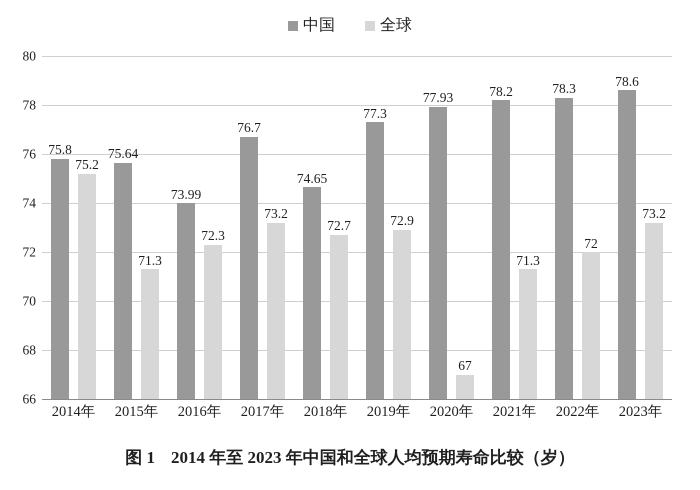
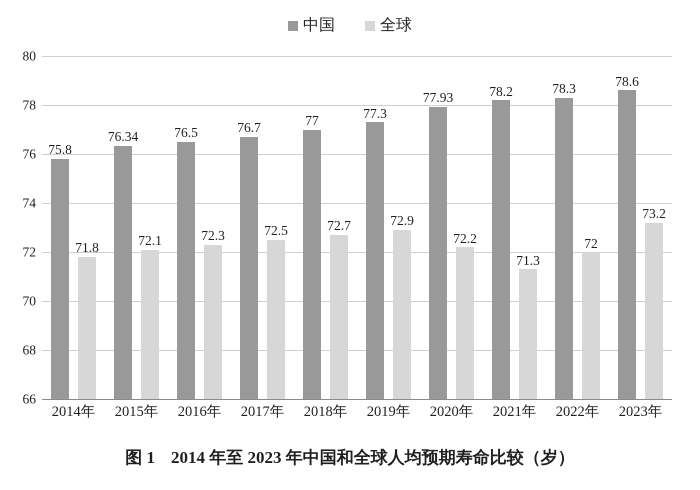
全球/2014年: 75.2 -> 71.8
中国/2015年: 75.64 -> 76.34
全球/2015年: 71.3 -> 72.1
中国/2016年: 73.99 -> 76.5
全球/2017年: 73.2 -> 72.5
中国/2018年: 74.65 -> 77
全球/2020年: 67 -> 72.2
